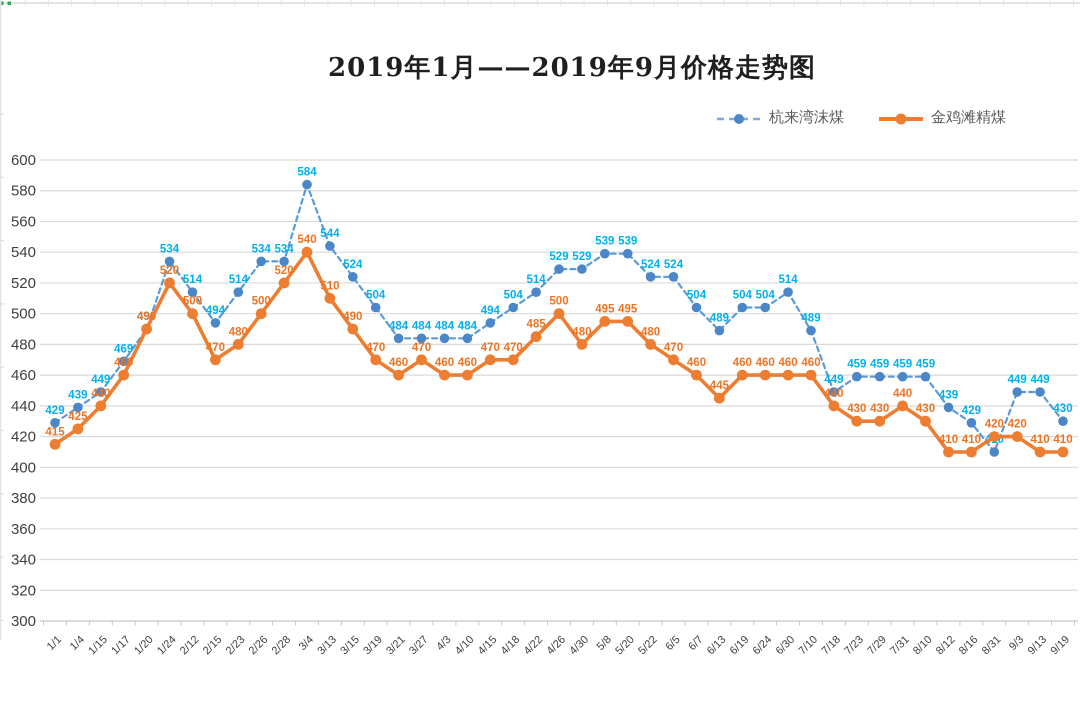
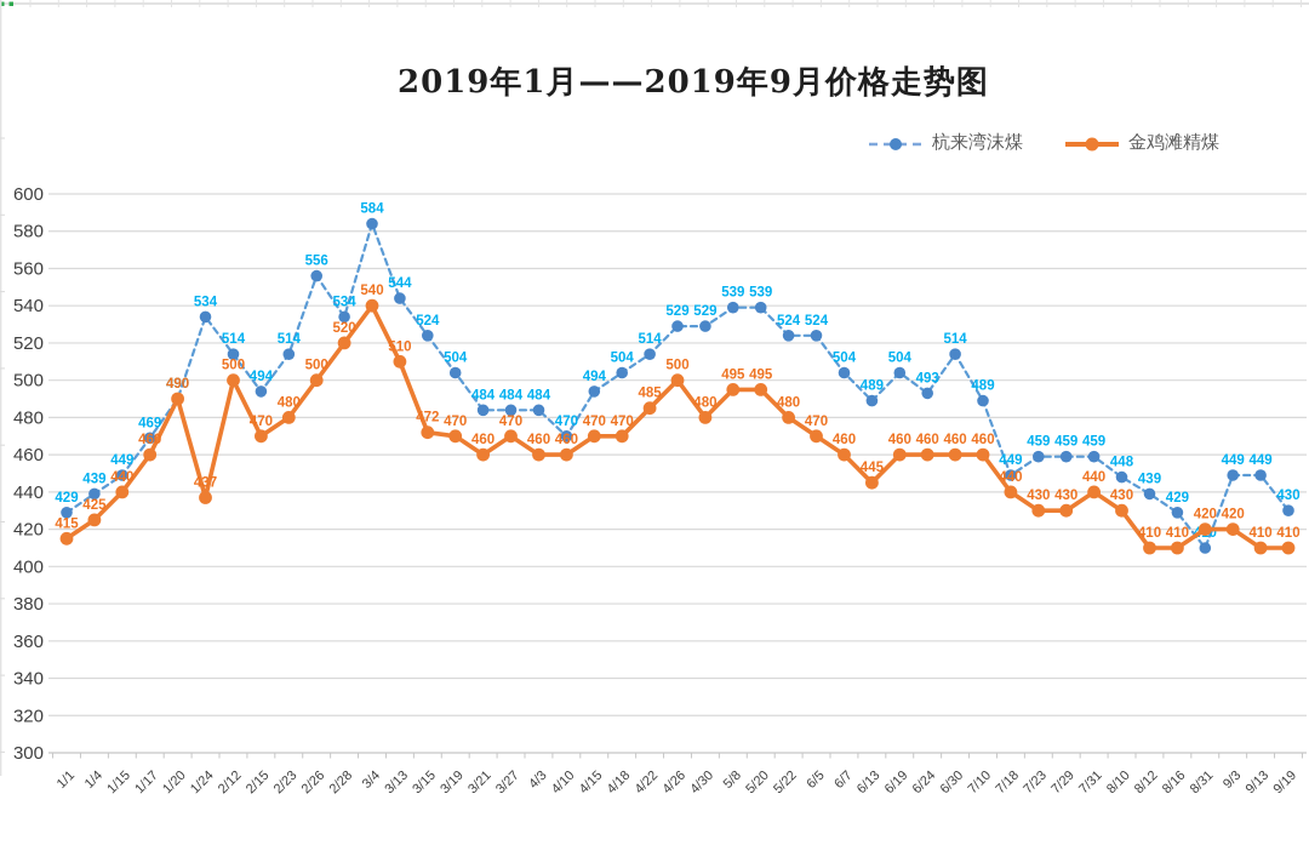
金鸡滩精煤/1/24: 520 -> 437
杭来湾沫煤/2/26: 534 -> 556
金鸡滩精煤/3/15: 490 -> 472
杭来湾沫煤/4/10: 484 -> 470
杭来湾沫煤/6/24: 504 -> 493
杭来湾沫煤/8/10: 459 -> 448
